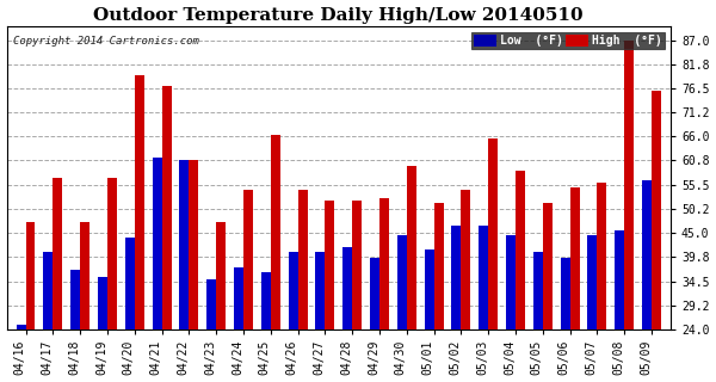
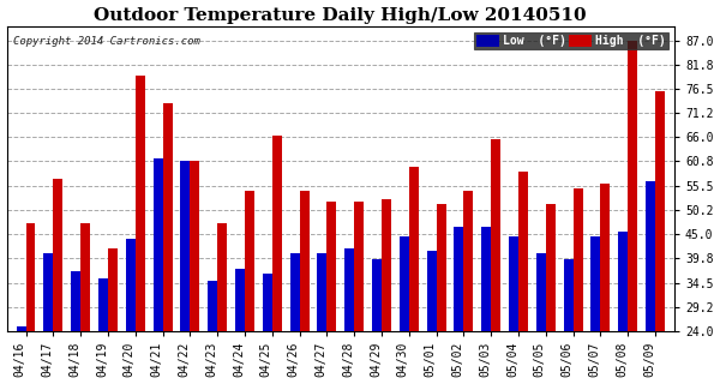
High (°F)/04/19: 57.0 -> 42.0
High (°F)/04/21: 77.0 -> 73.5
